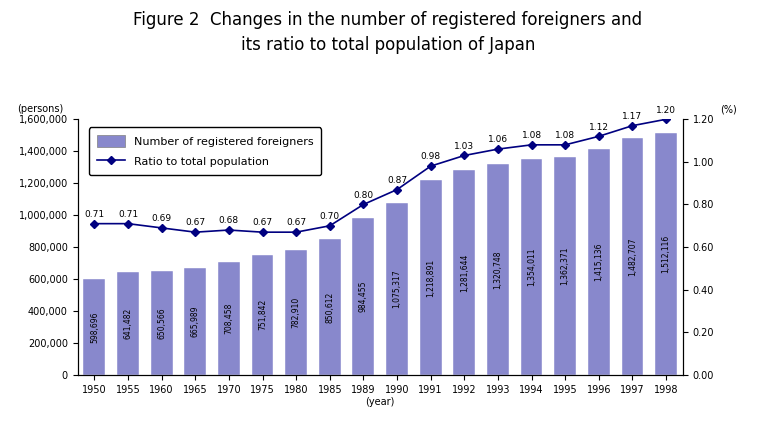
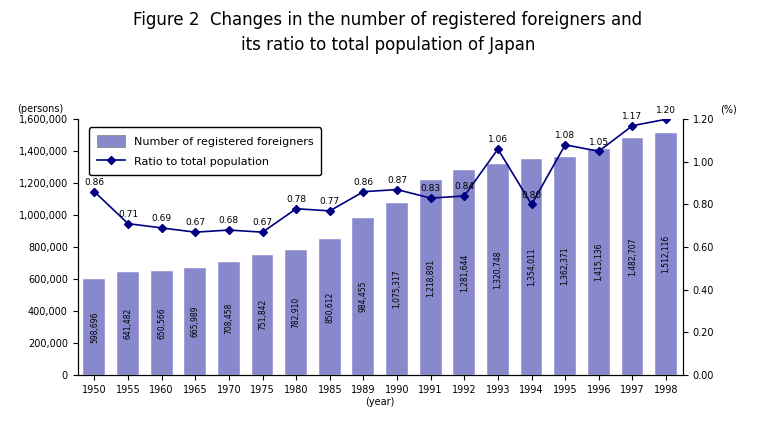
Ratio to total population/1950: 0.71 -> 0.86
Ratio to total population/1980: 0.67 -> 0.78
Ratio to total population/1985: 0.70 -> 0.77
Ratio to total population/1989: 0.80 -> 0.86
Ratio to total population/1991: 0.98 -> 0.83
Ratio to total population/1992: 1.03 -> 0.84
Ratio to total population/1994: 1.08 -> 0.80
Ratio to total population/1996: 1.12 -> 1.05
